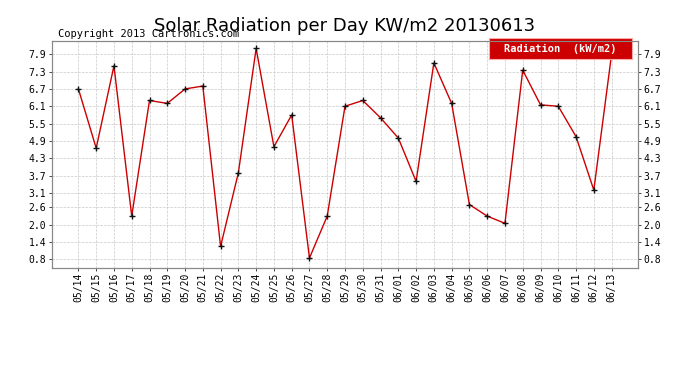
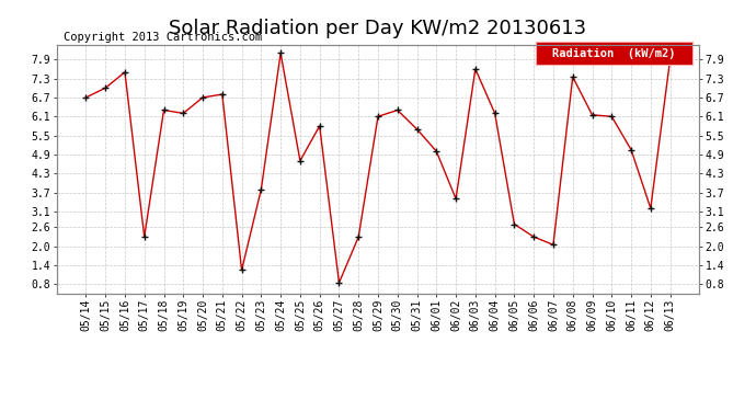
05/15: 4.65 -> 7.00
